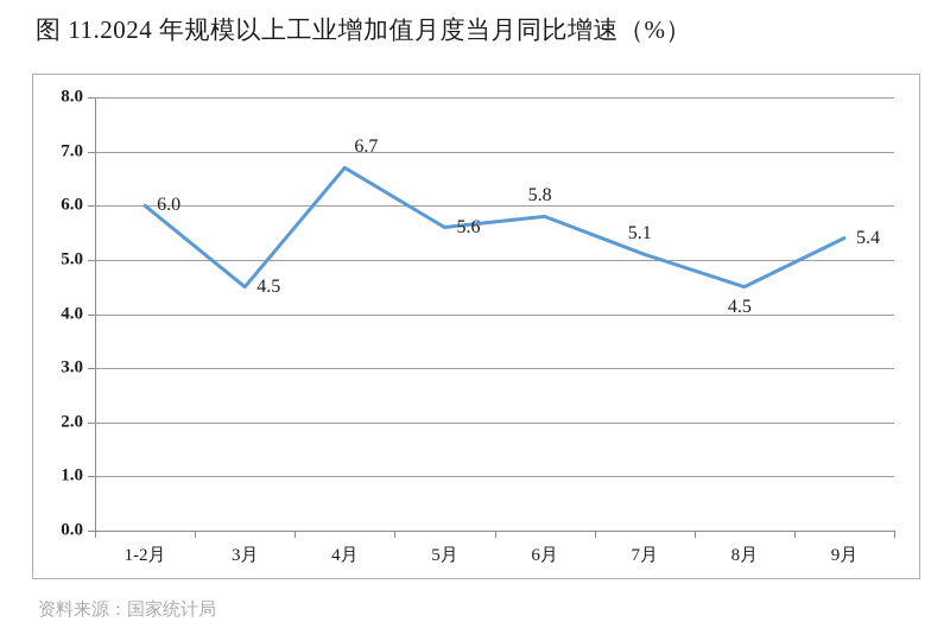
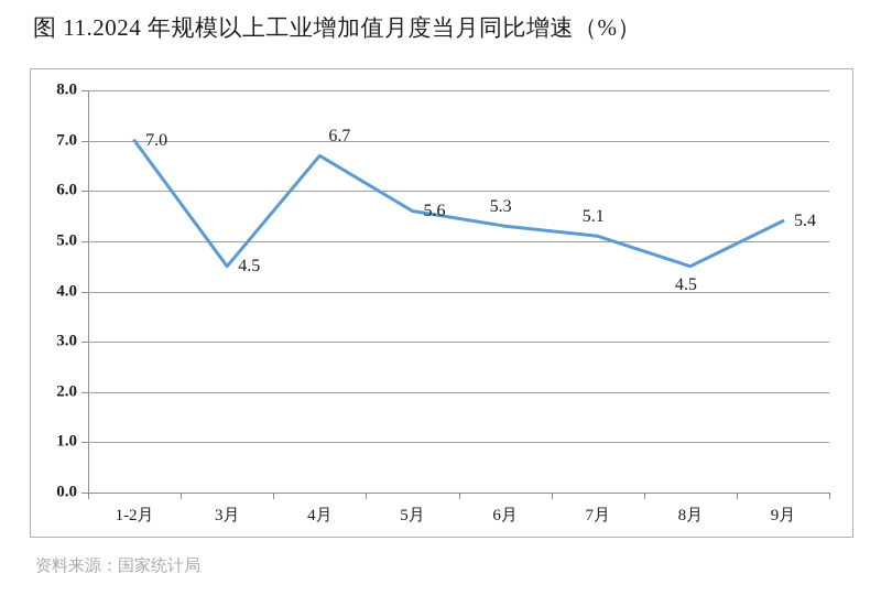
1-2月: 6.0 -> 7.0
6月: 5.8 -> 5.3
